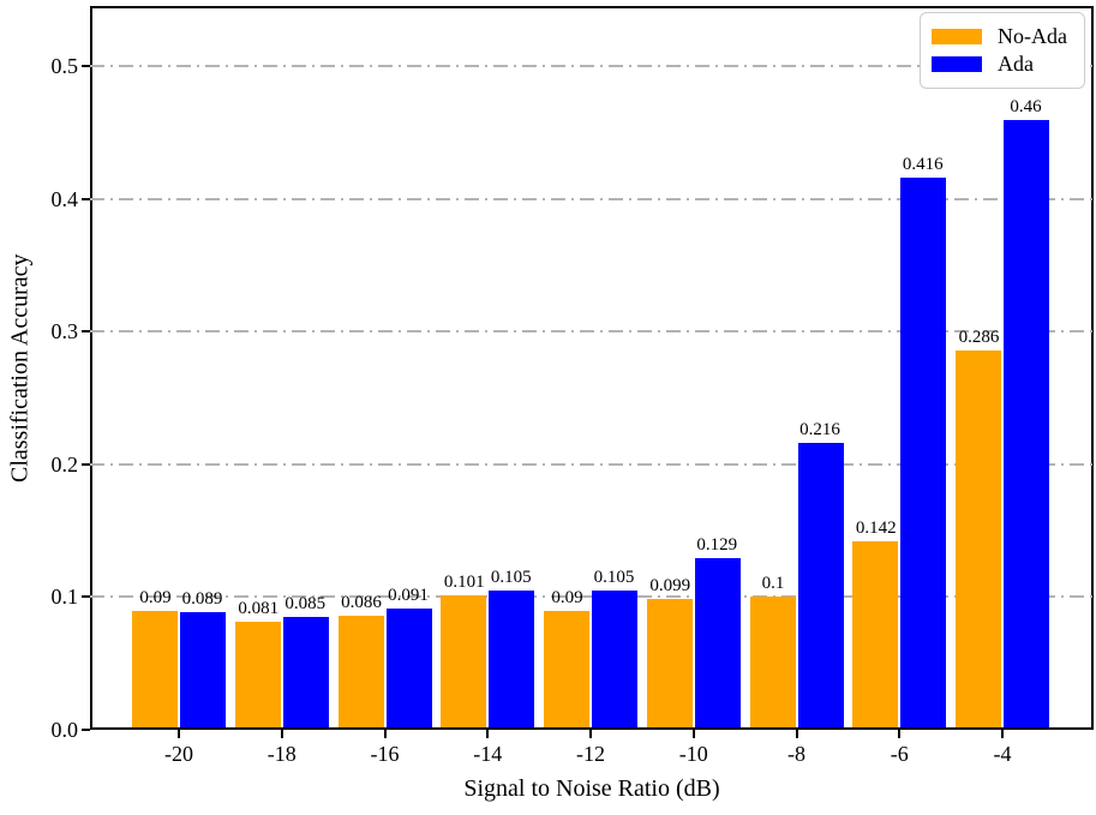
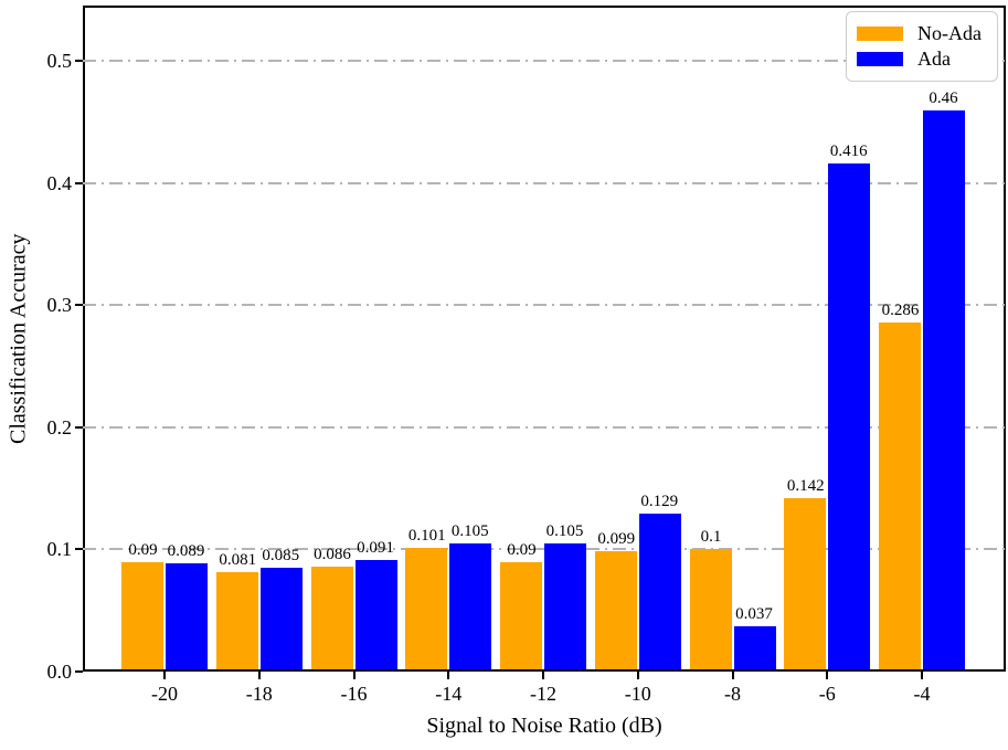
Ada/-8: 0.216 -> 0.037
